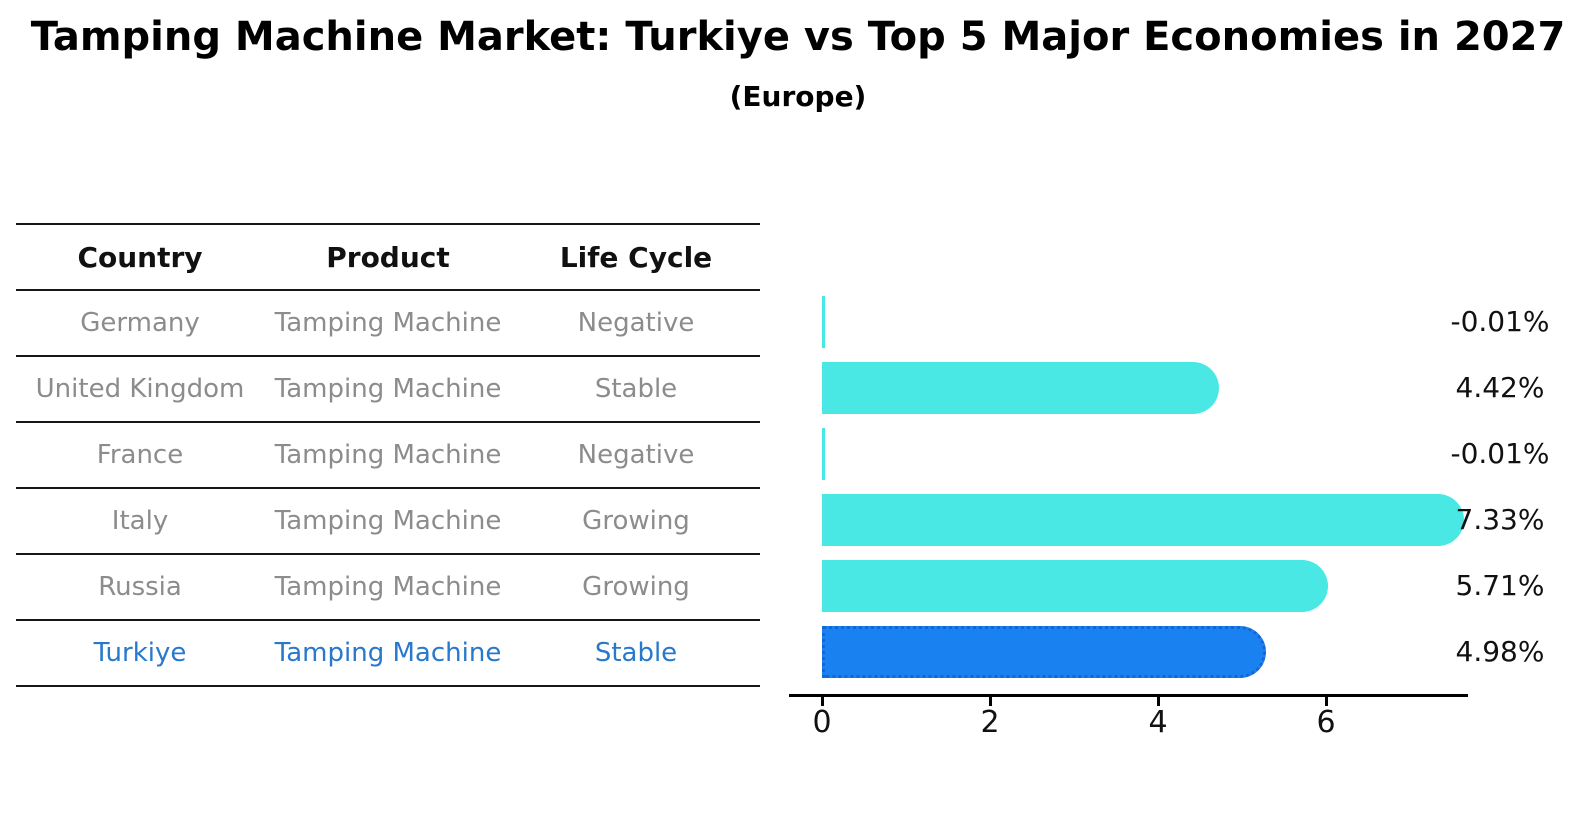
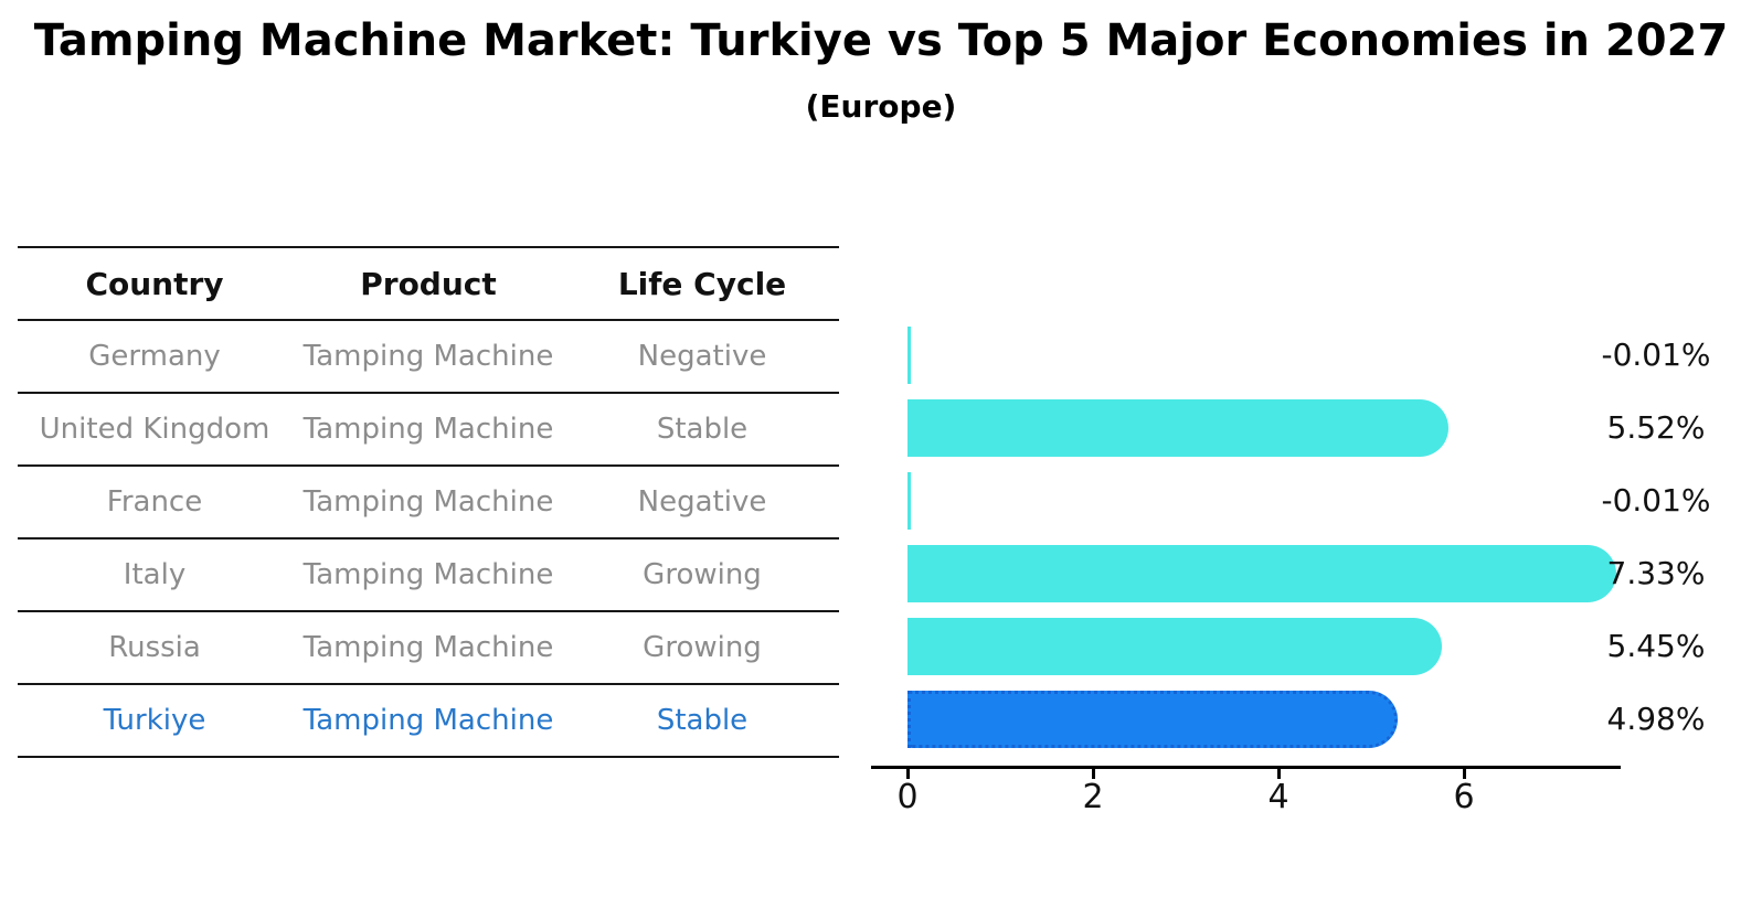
United Kingdom: 4.42% -> 5.52%
Russia: 5.71% -> 5.45%
